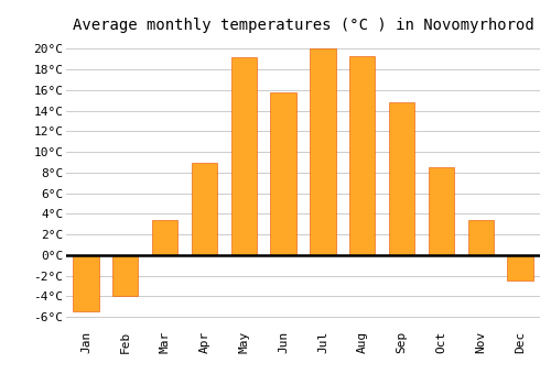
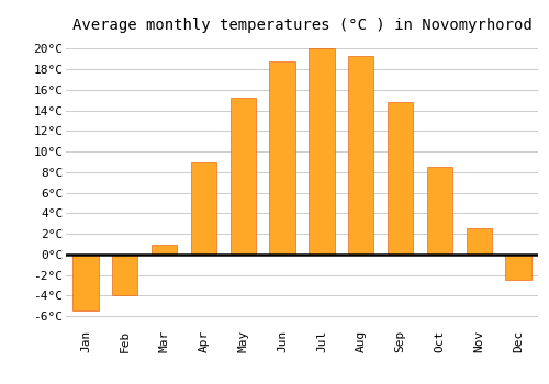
Mar: 3.4°C -> 1.0°C
May: 19.2°C -> 15.2°C
Jun: 15.8°C -> 18.8°C
Nov: 3.4°C -> 2.5°C
